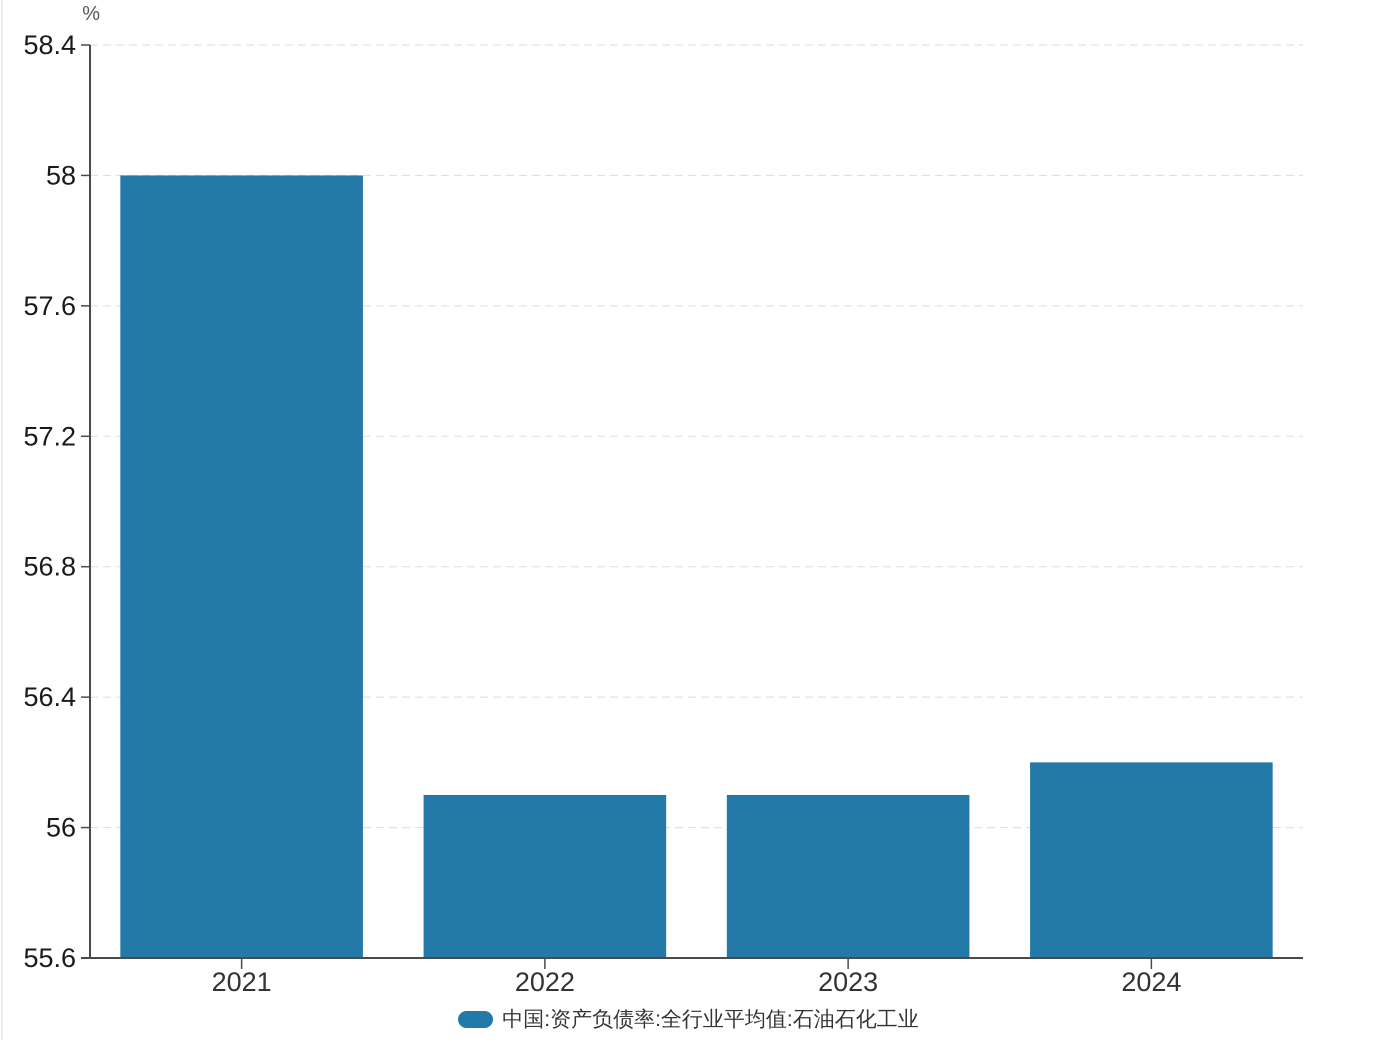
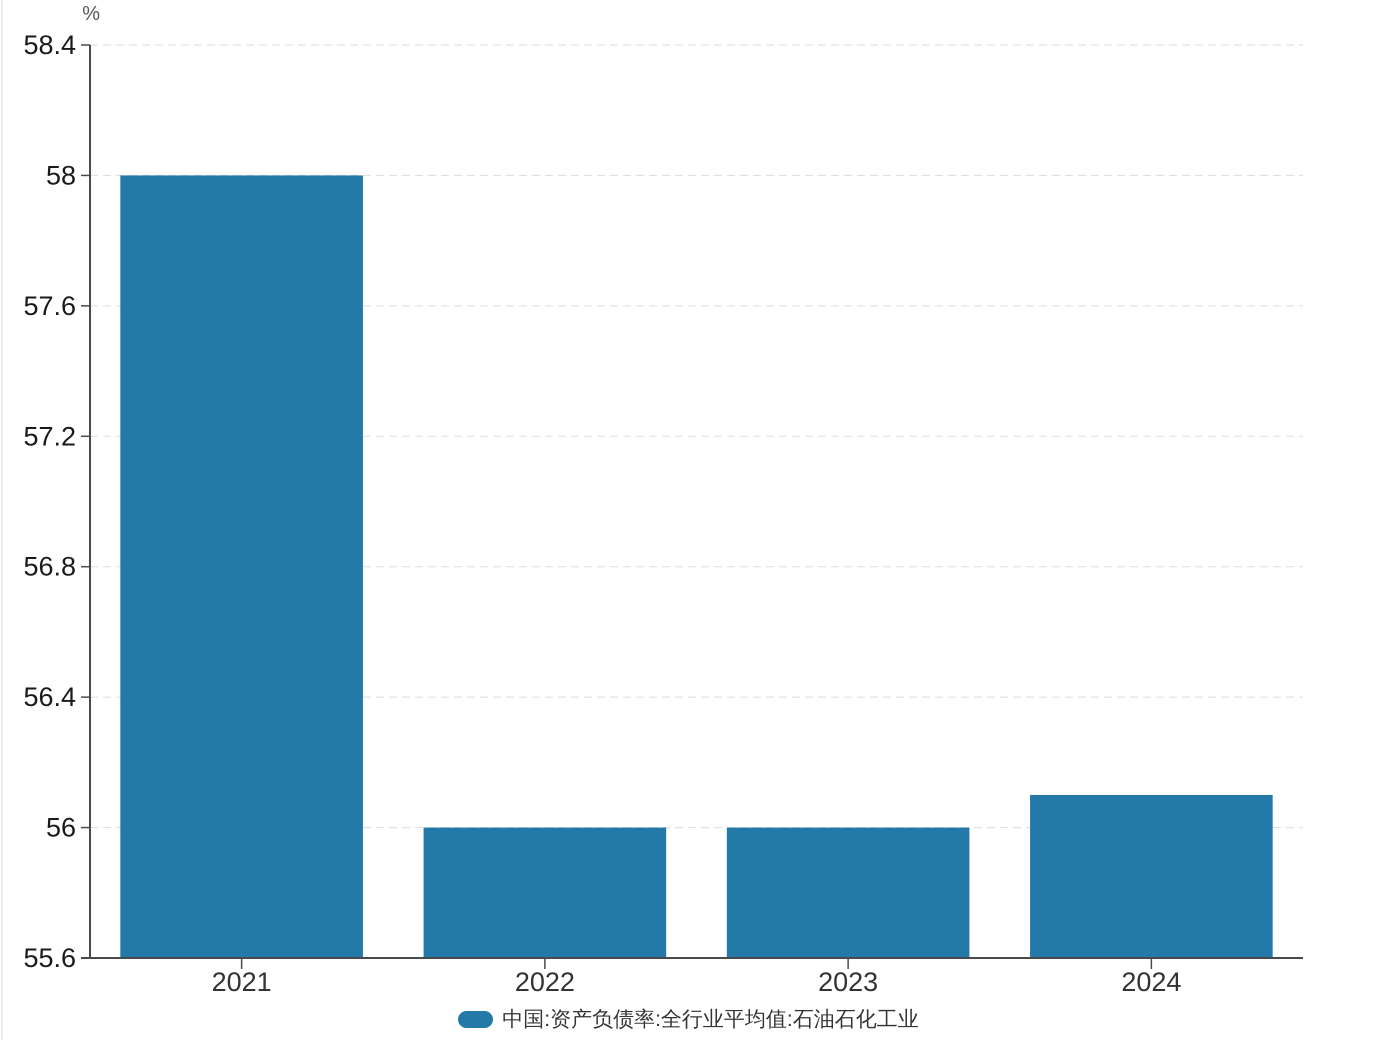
2022: 56.1 -> 56.0
2023: 56.1 -> 56.0
2024: 56.2 -> 56.1
